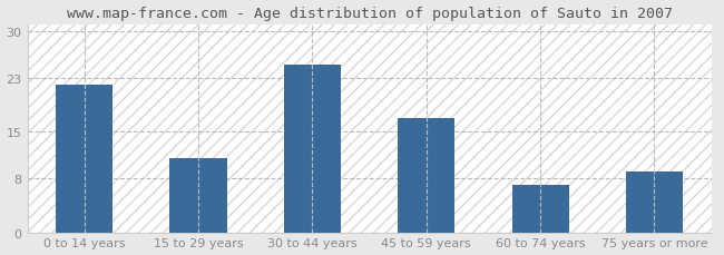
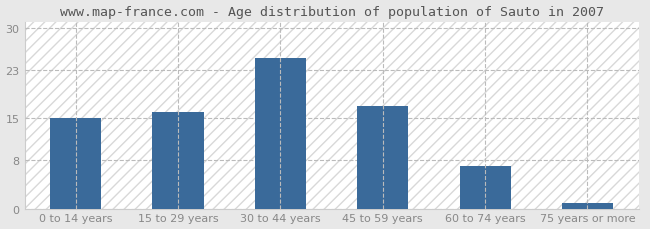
0 to 14 years: 22 -> 15
15 to 29 years: 11 -> 16
75 years or more: 9 -> 1
